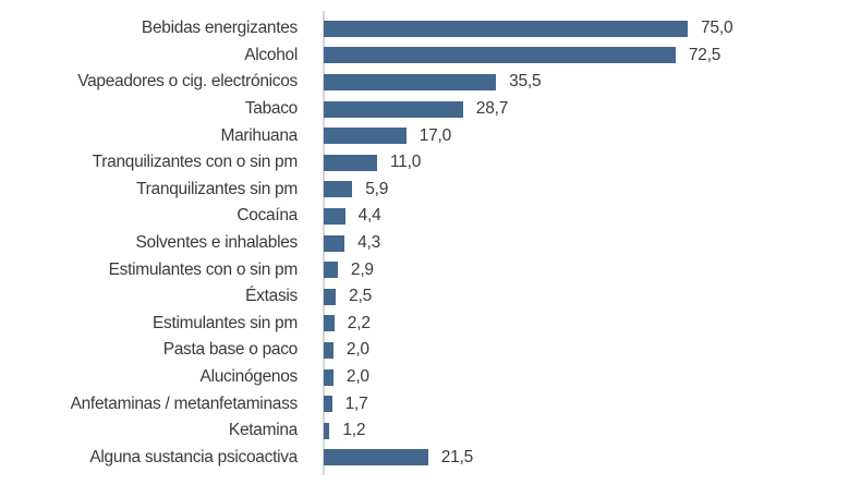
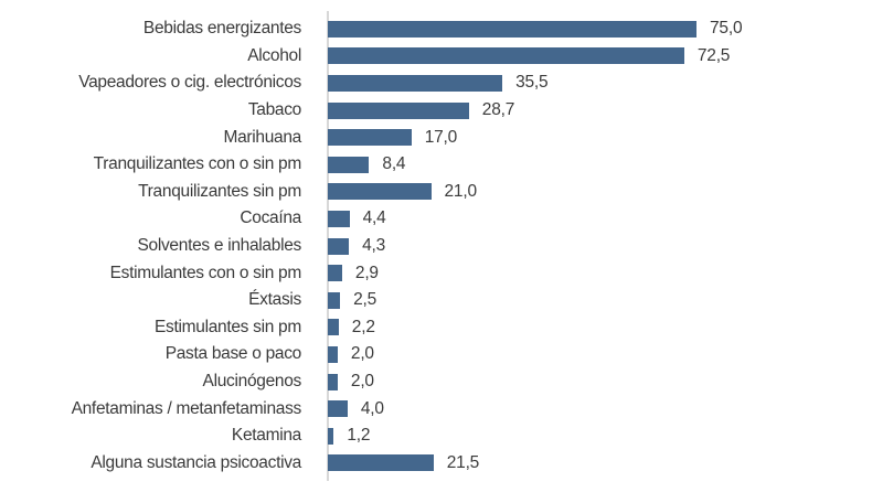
Tranquilizantes con o sin pm: 11,0 -> 8,4
Tranquilizantes sin pm: 5,9 -> 21,0
Anfetaminas / metanfetaminass: 1,7 -> 4,0
